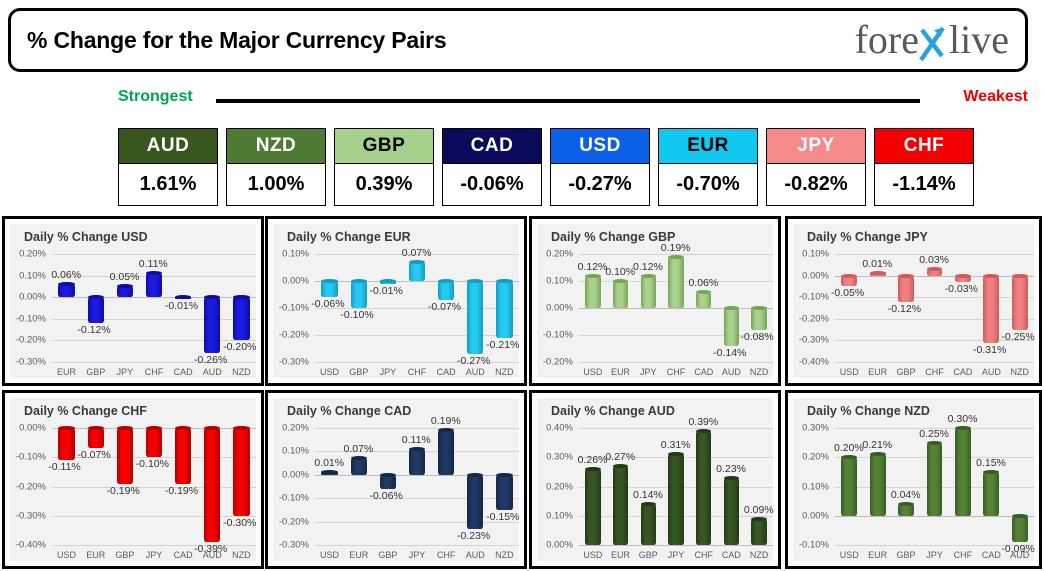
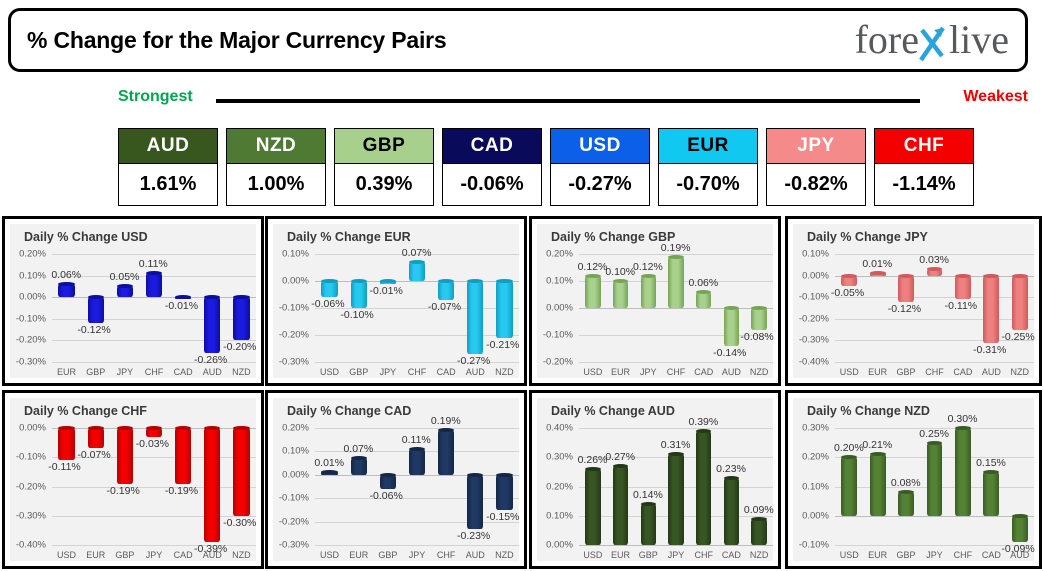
Daily % Change JPY/CAD: -0.03% -> -0.11%
Daily % Change CHF/JPY: -0.10% -> -0.03%
Daily % Change NZD/GBP: 0.04% -> 0.08%
